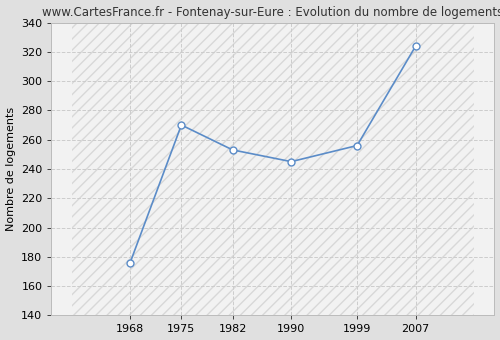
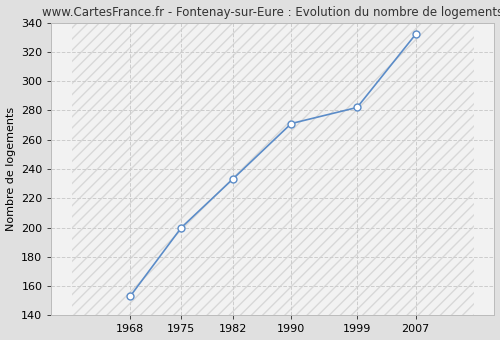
1968: 176 -> 153
1975: 270 -> 200
1982: 253 -> 233
1990: 245 -> 271
1999: 256 -> 282
2007: 324 -> 332
